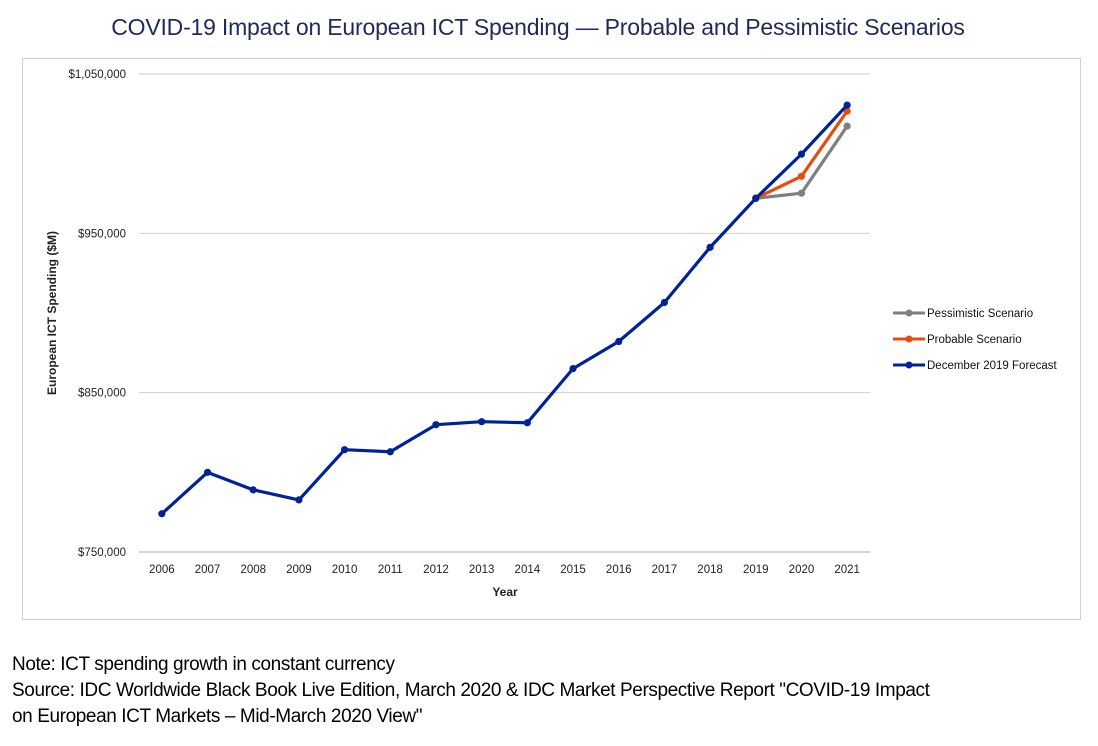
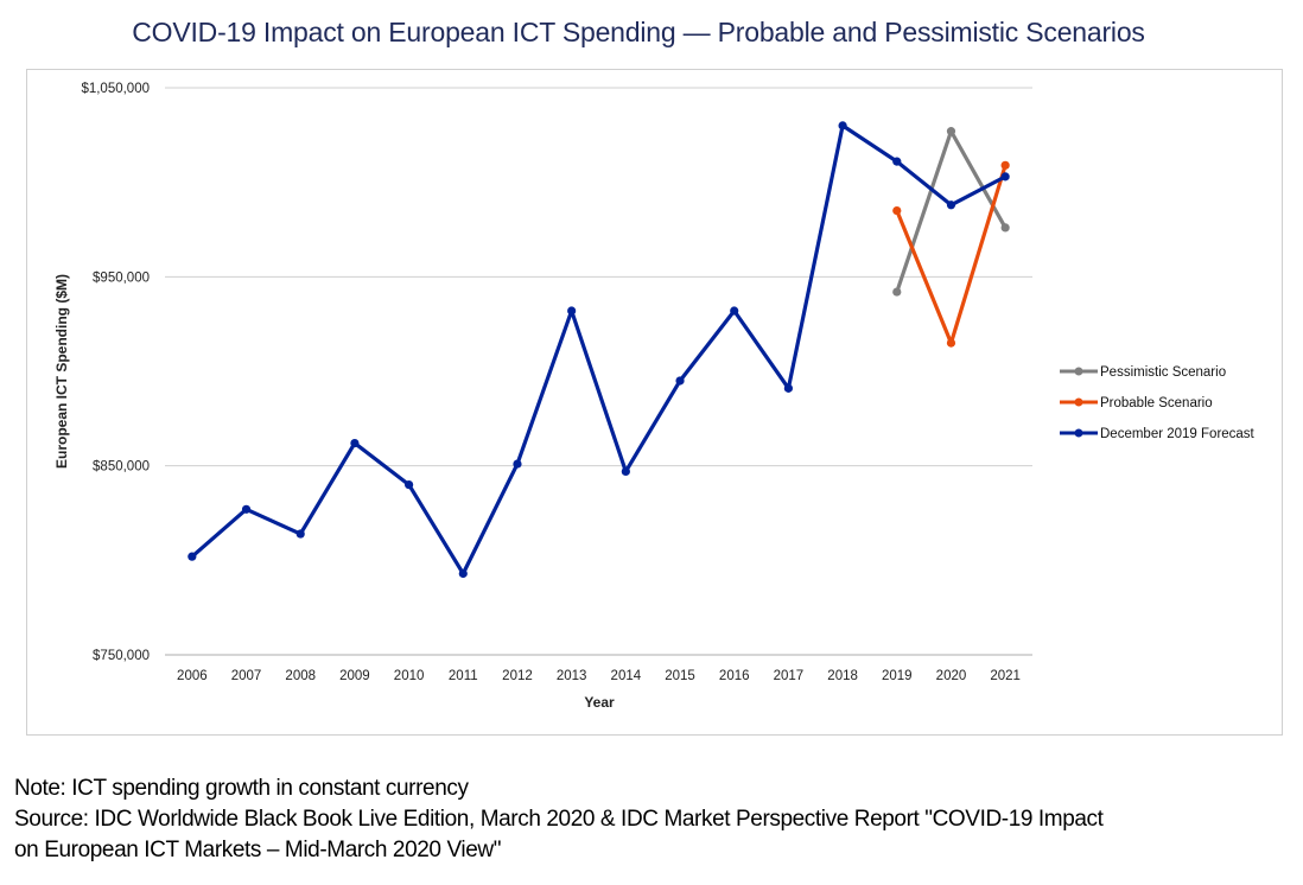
December 2019 Forecast/2006: $774000 -> $802000
December 2019 Forecast/2007: $800000 -> $827000
December 2019 Forecast/2008: $789000 -> $814000
December 2019 Forecast/2009: $783000 -> $862000
December 2019 Forecast/2010: $814000 -> $840000
December 2019 Forecast/2011: $813000 -> $793000
December 2019 Forecast/2012: $830000 -> $851000
December 2019 Forecast/2013: $832000 -> $932000
December 2019 Forecast/2014: $831000 -> $847000
December 2019 Forecast/2015: $865000 -> $895000
December 2019 Forecast/2016: $882000 -> $932000
December 2019 Forecast/2017: $907000 -> $891000
December 2019 Forecast/2018: $941000 -> $1030000
Pessimistic Scenario/2019: $972000 -> $942000
Probable Scenario/2019: $972000 -> $985000
December 2019 Forecast/2019: $972000 -> $1011000
Pessimistic Scenario/2020: $975000 -> $1027000
Probable Scenario/2020: $986000 -> $915000
December 2019 Forecast/2020: $1000000 -> $988000
Pessimistic Scenario/2021: $1017000 -> $976000
Probable Scenario/2021: $1027000 -> $1009000
December 2019 Forecast/2021: $1030000 -> $1003000
